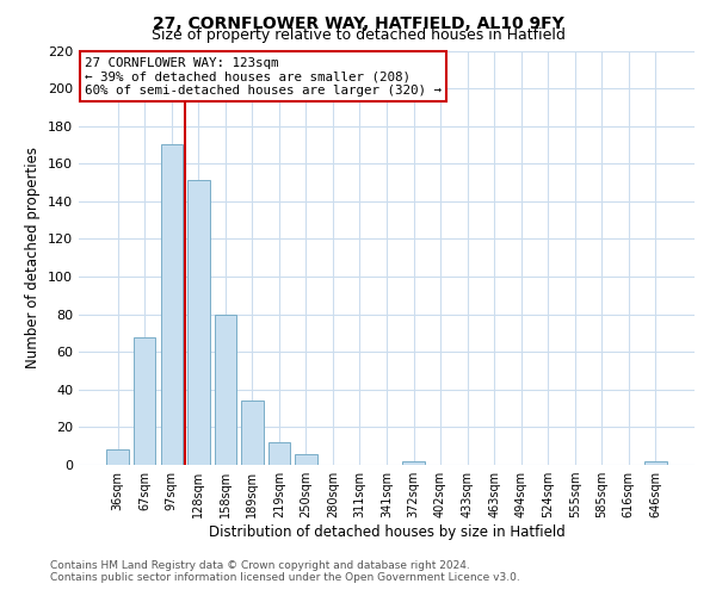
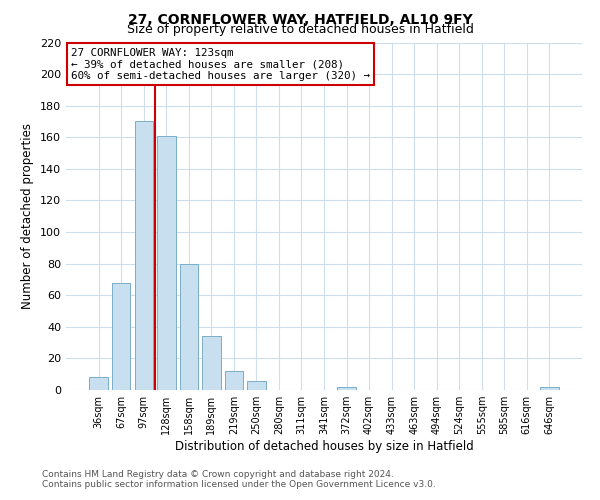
128sqm: 151 -> 161
